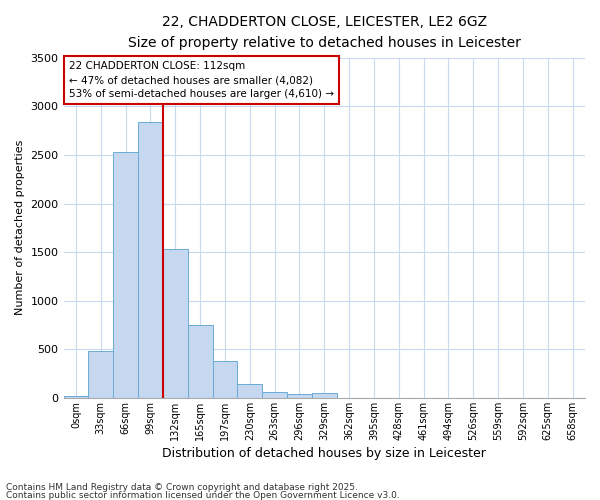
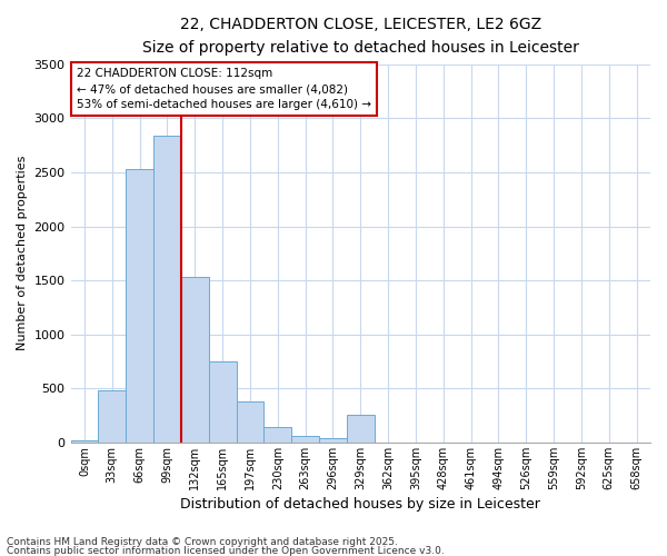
329sqm: 50 -> 260
